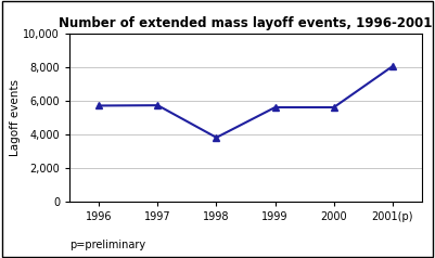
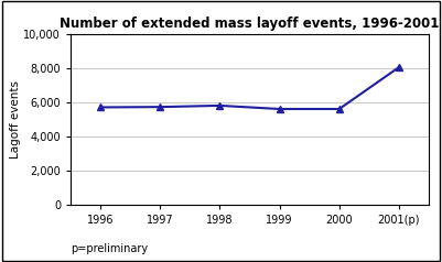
1998: 3,800 -> 5,800
